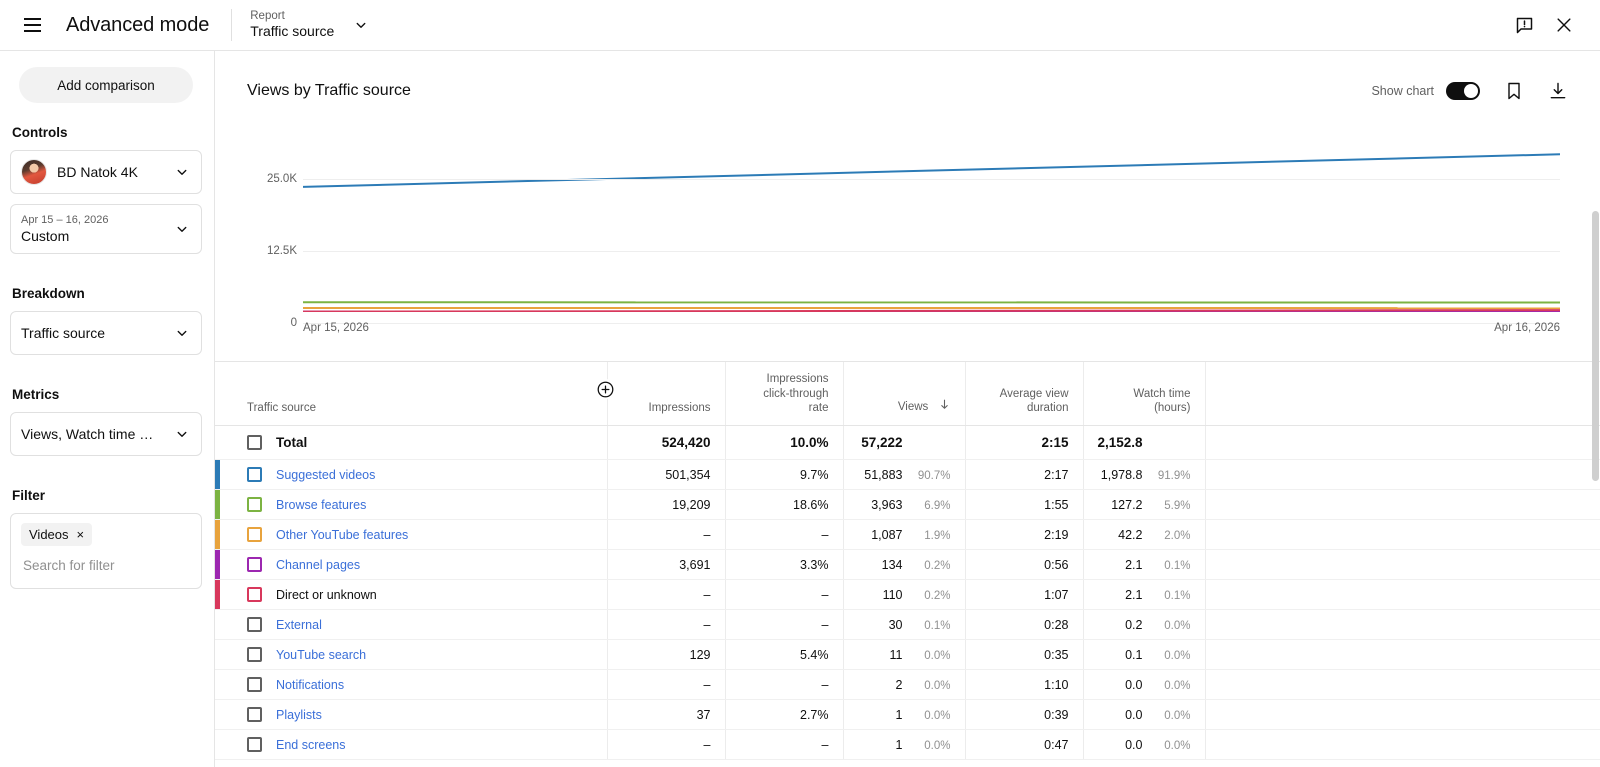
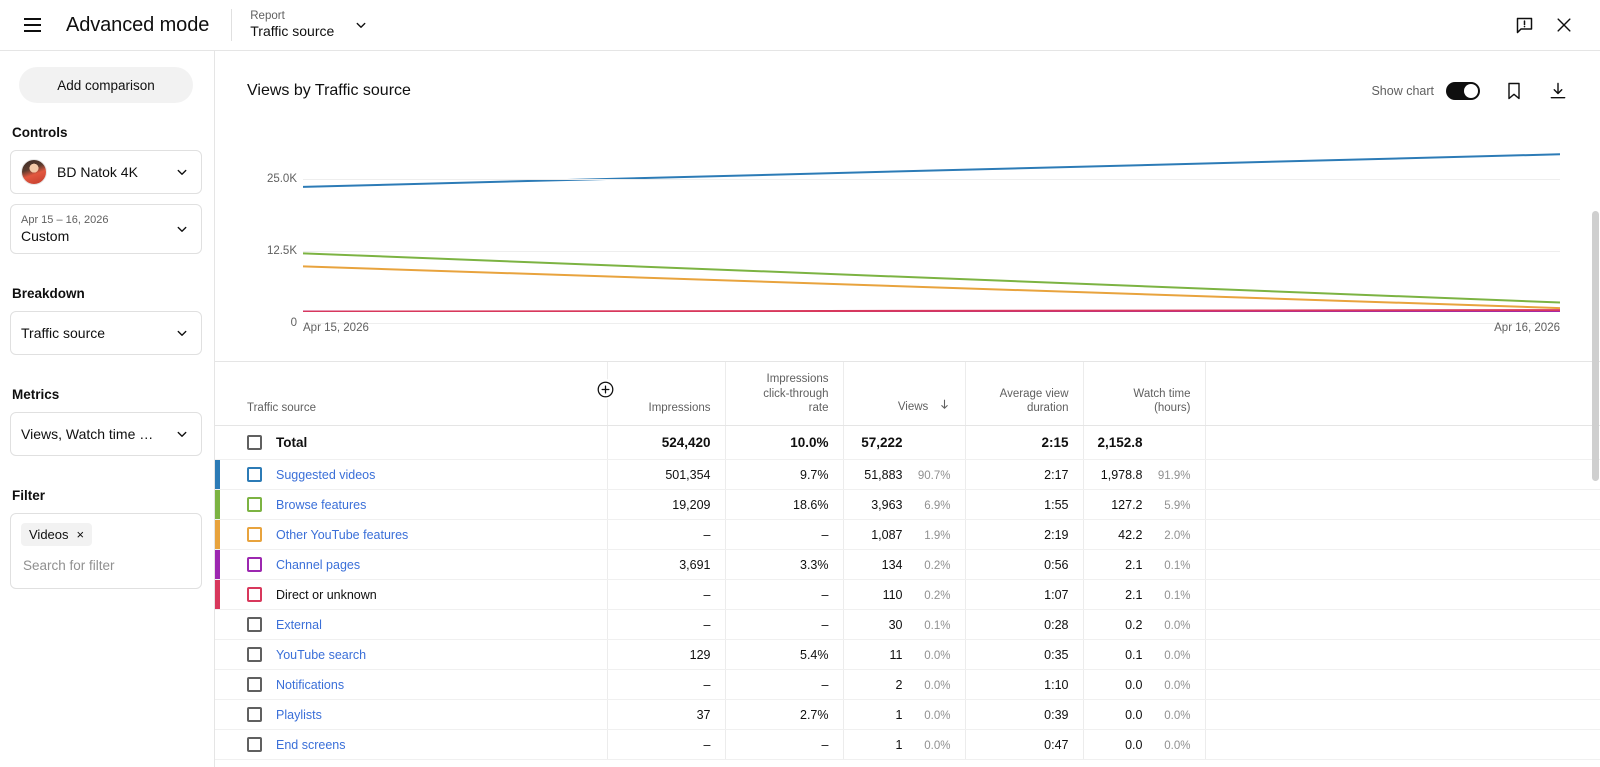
Browse features/Apr 15, 2026: 2K -> 9K
Other YouTube features/Apr 15, 2026: 1K -> 7K
